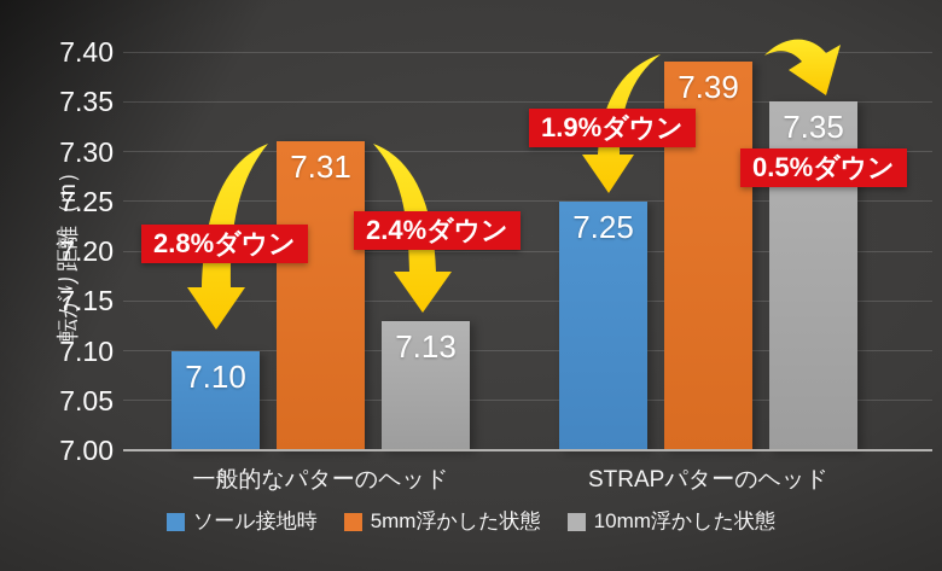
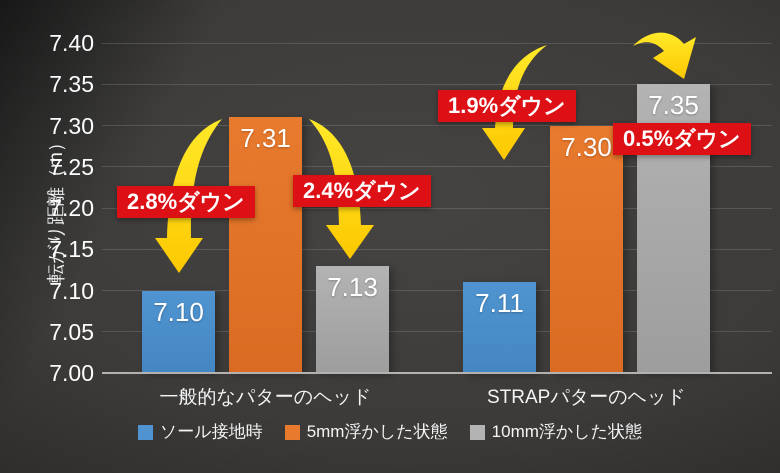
ソール接地時/STRAPパターのヘッド: 7.25 -> 7.11
5mm浮かした状態/STRAPパターのヘッド: 7.39 -> 7.30
